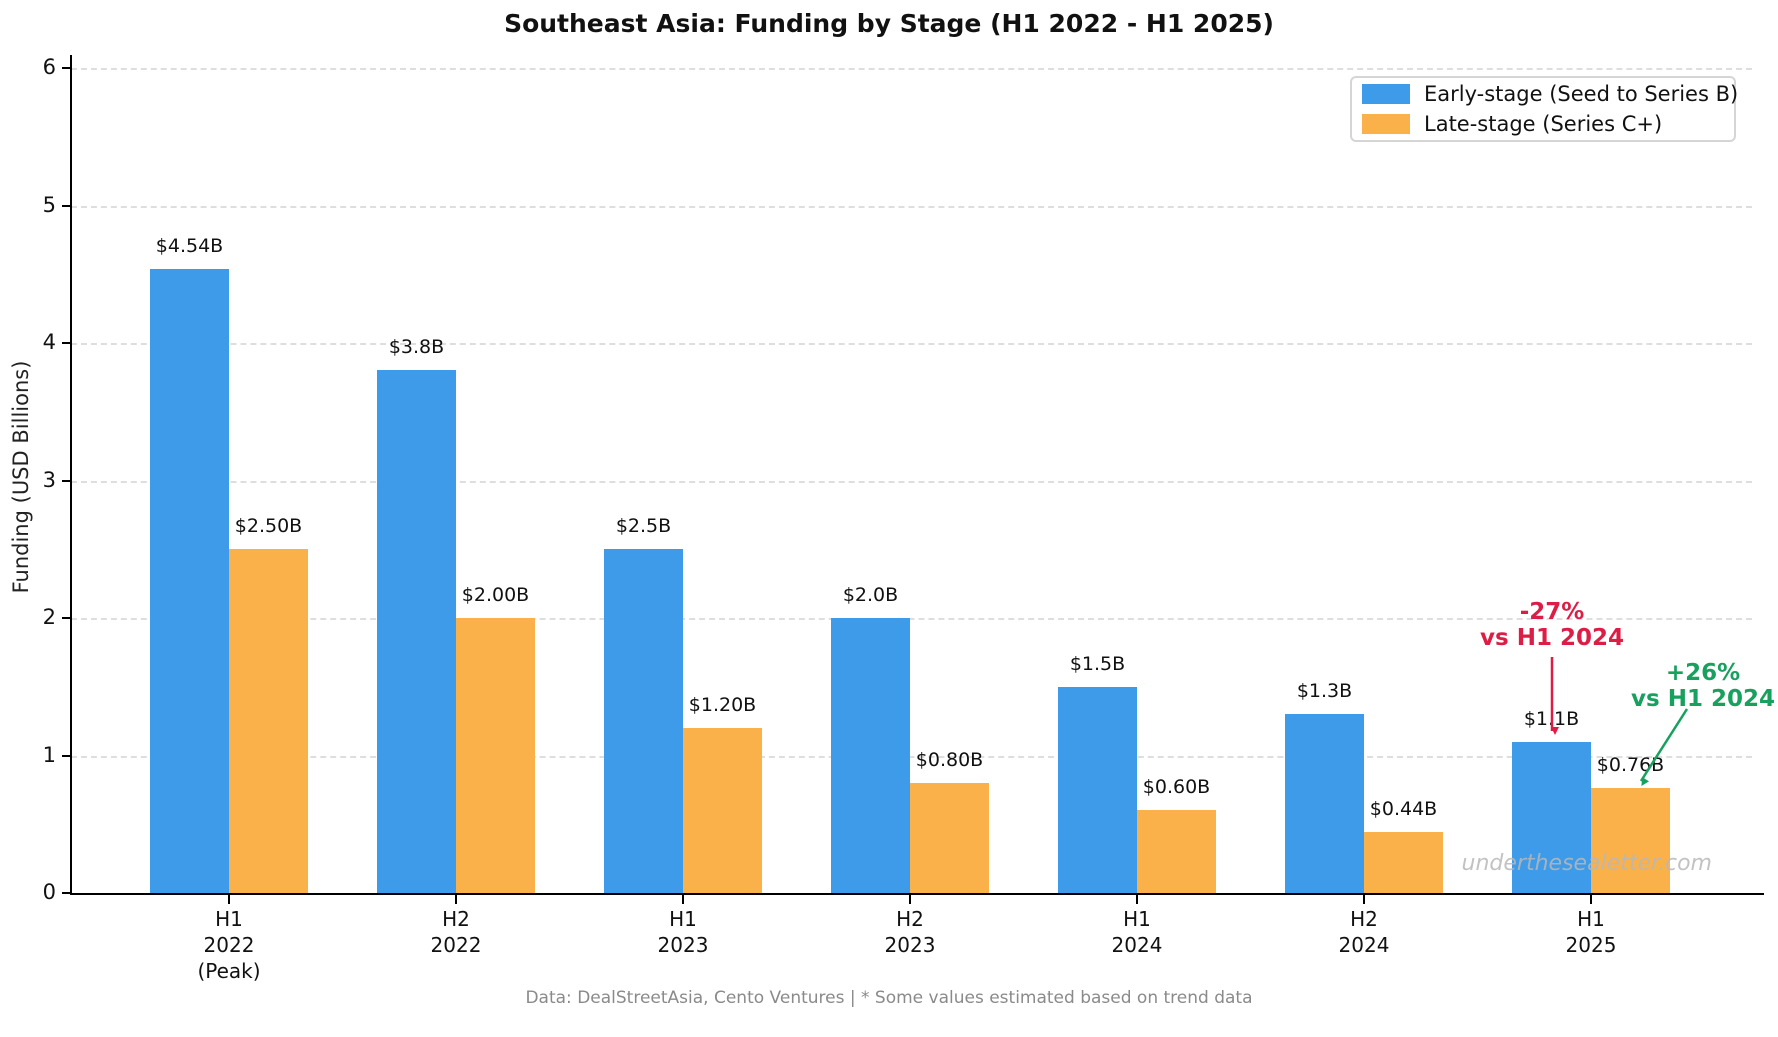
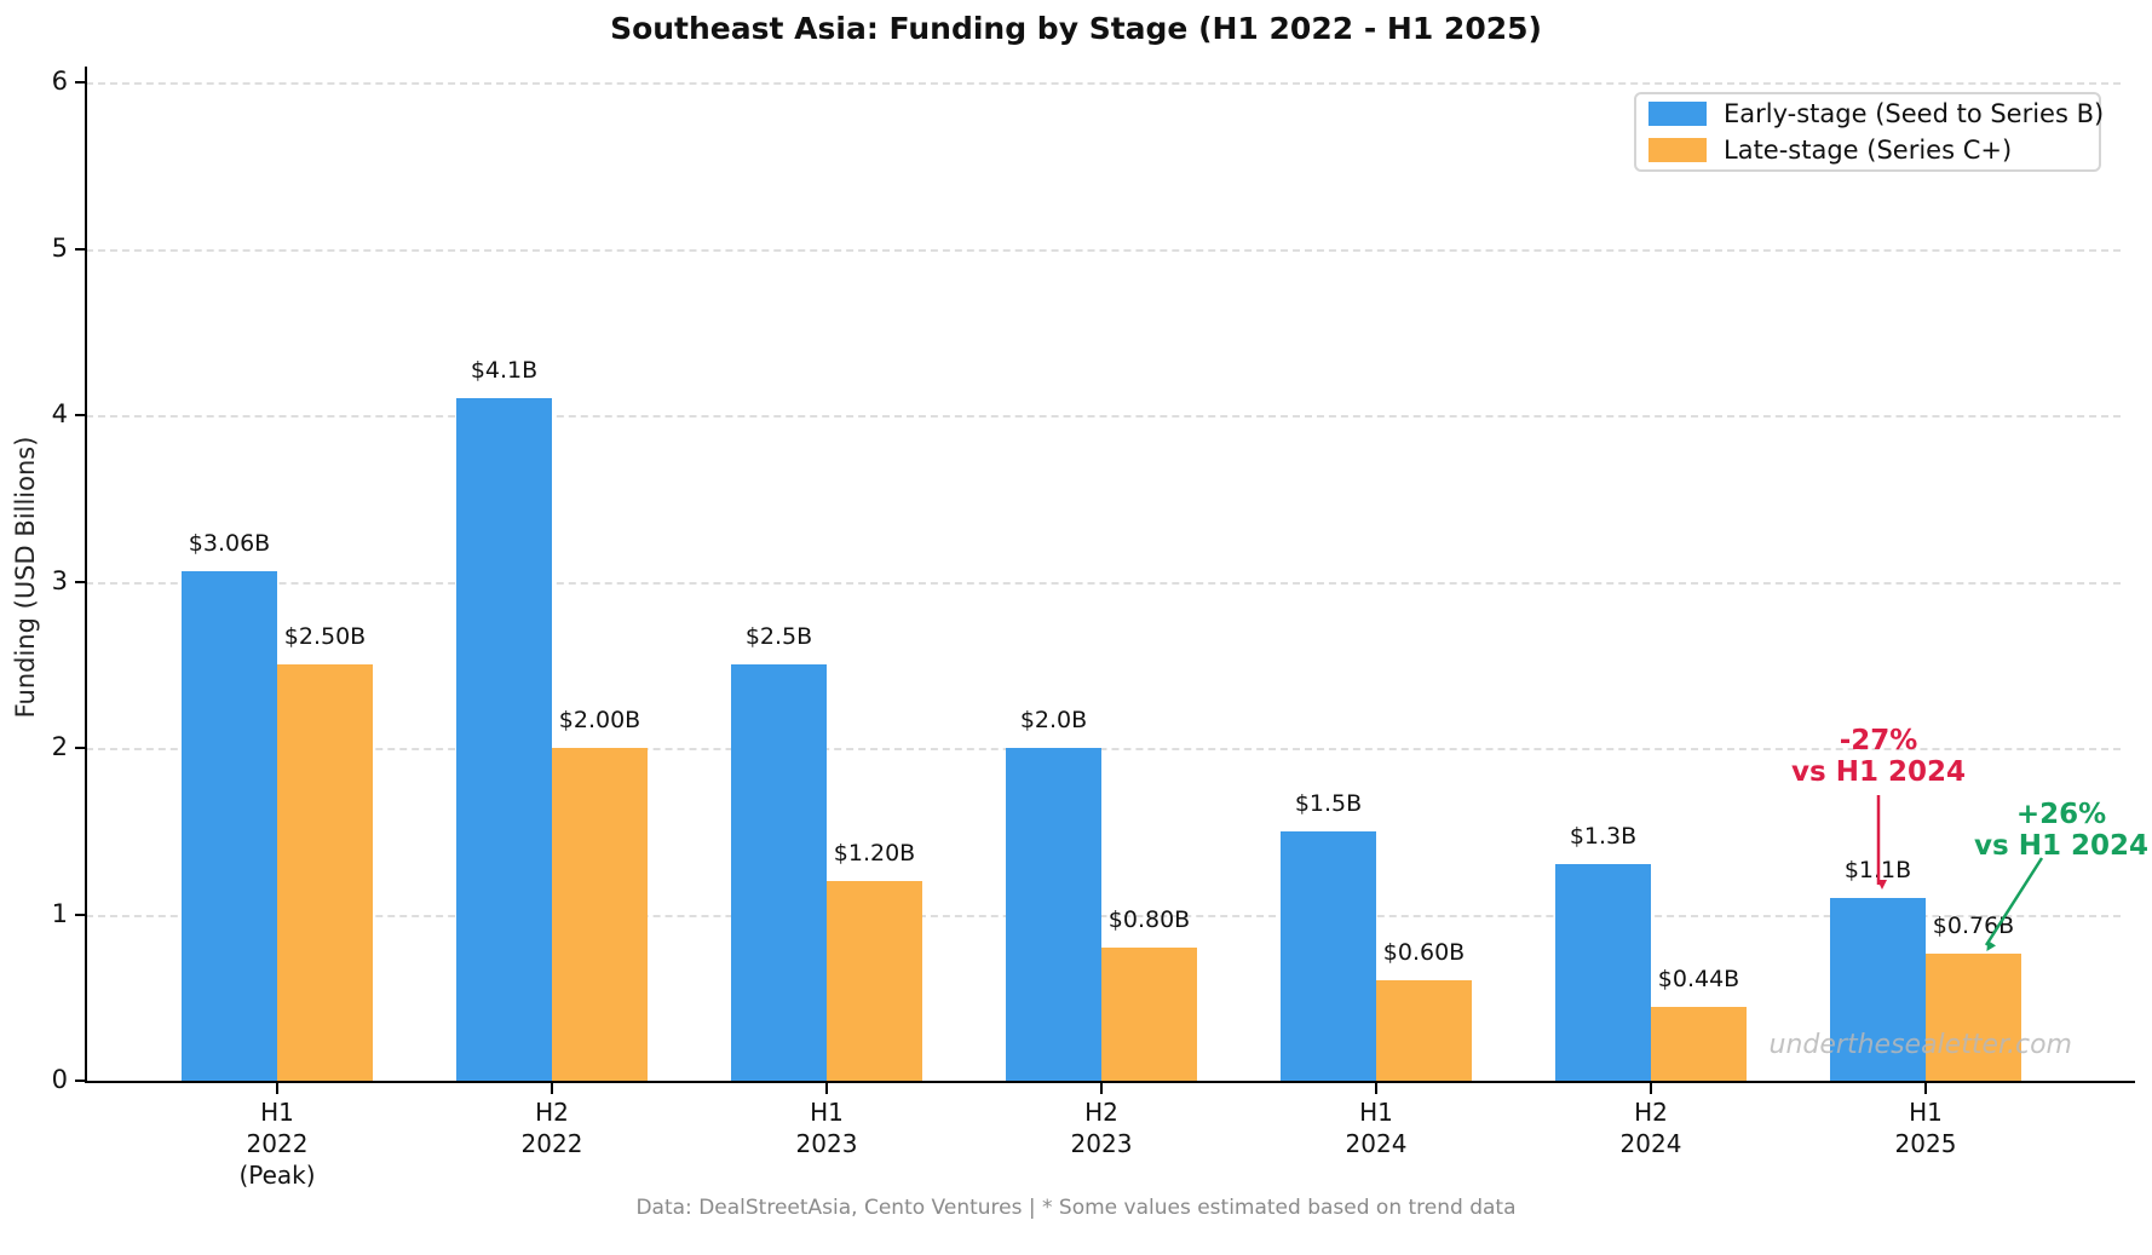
Early-stage (Seed to Series B)/H1 2022 (Peak): $4.54B -> $3.06B
Early-stage (Seed to Series B)/H2 2022: $3.8B -> $4.1B
